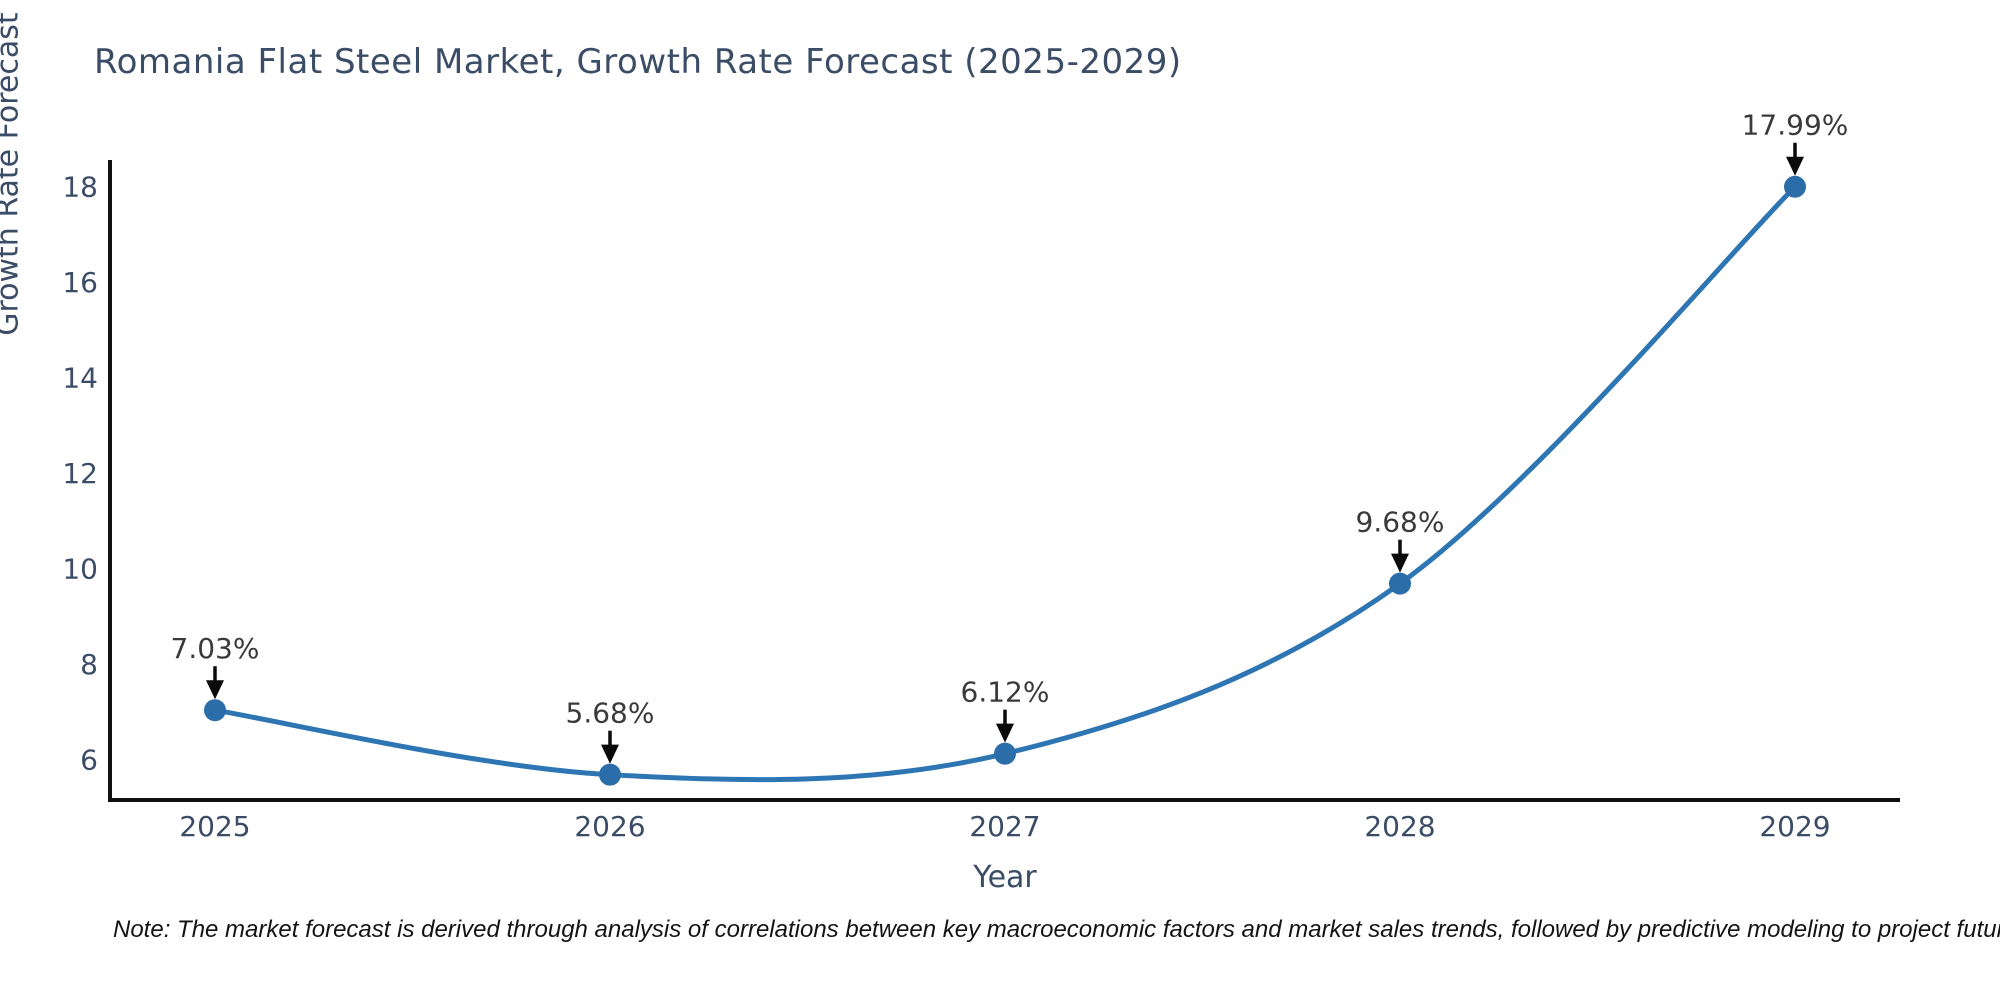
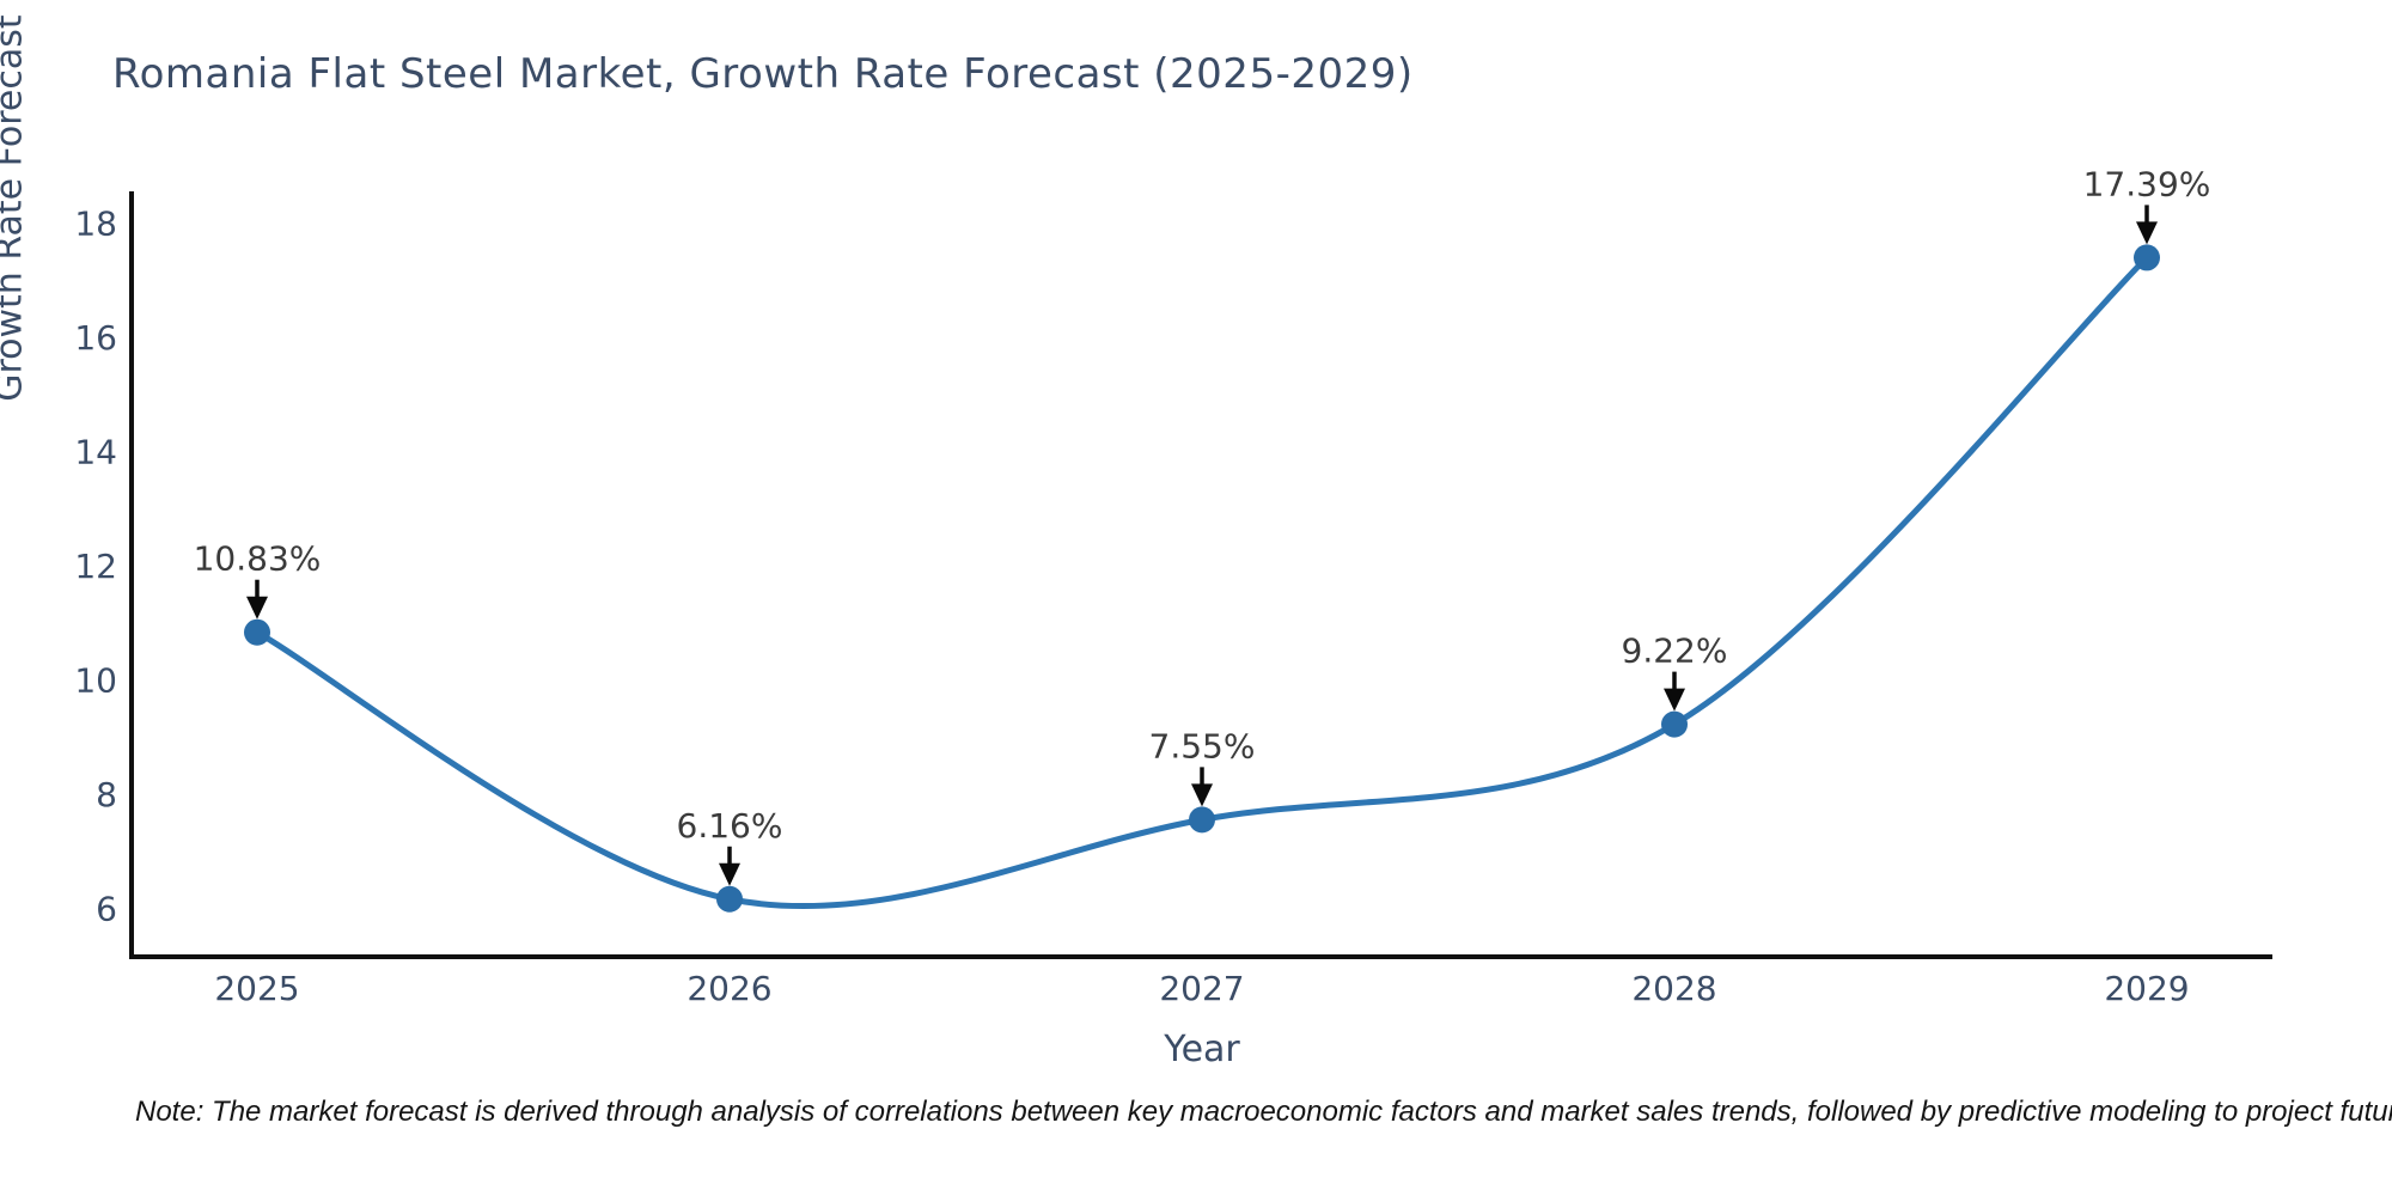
2025: 7.03% -> 10.83%
2026: 5.68% -> 6.16%
2027: 6.12% -> 7.55%
2028: 9.68% -> 9.22%
2029: 17.99% -> 17.39%
